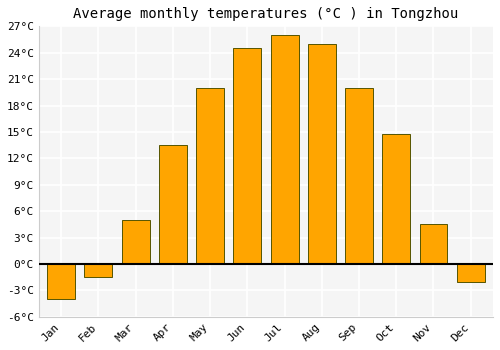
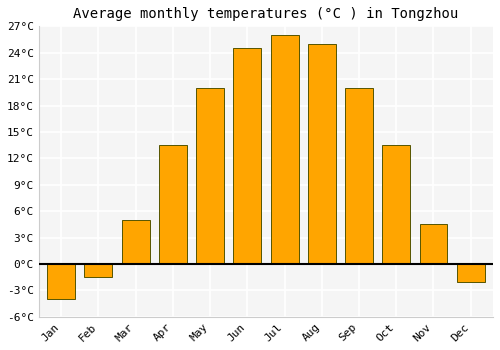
Oct: 14.8°C -> 13.5°C
